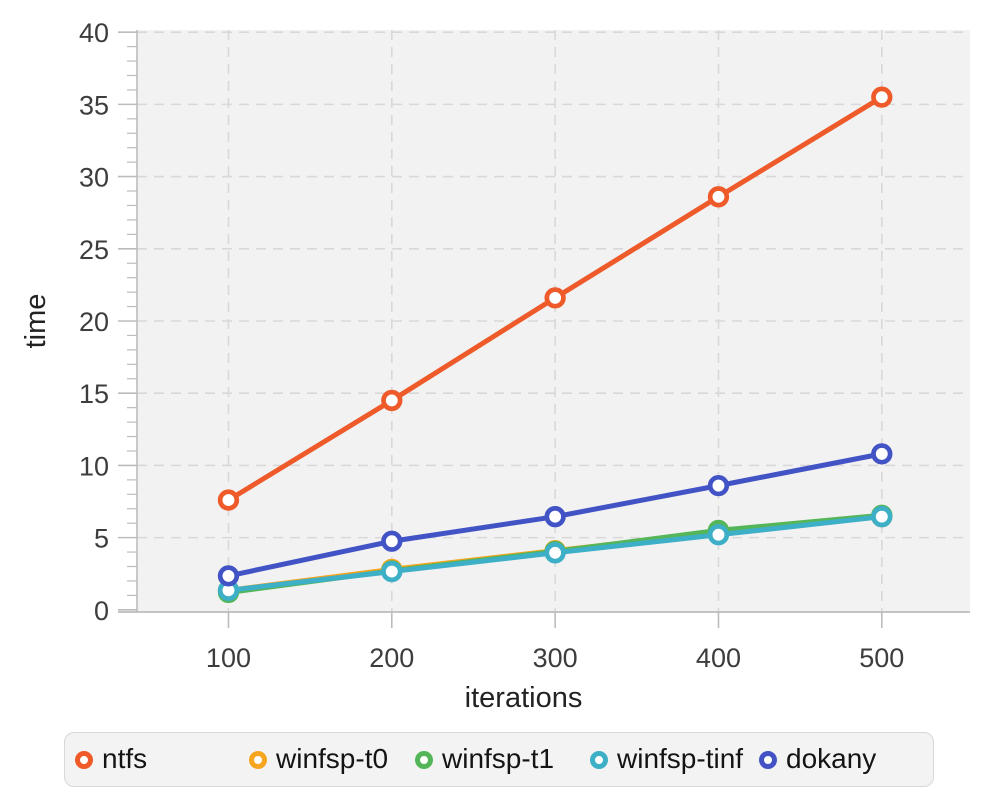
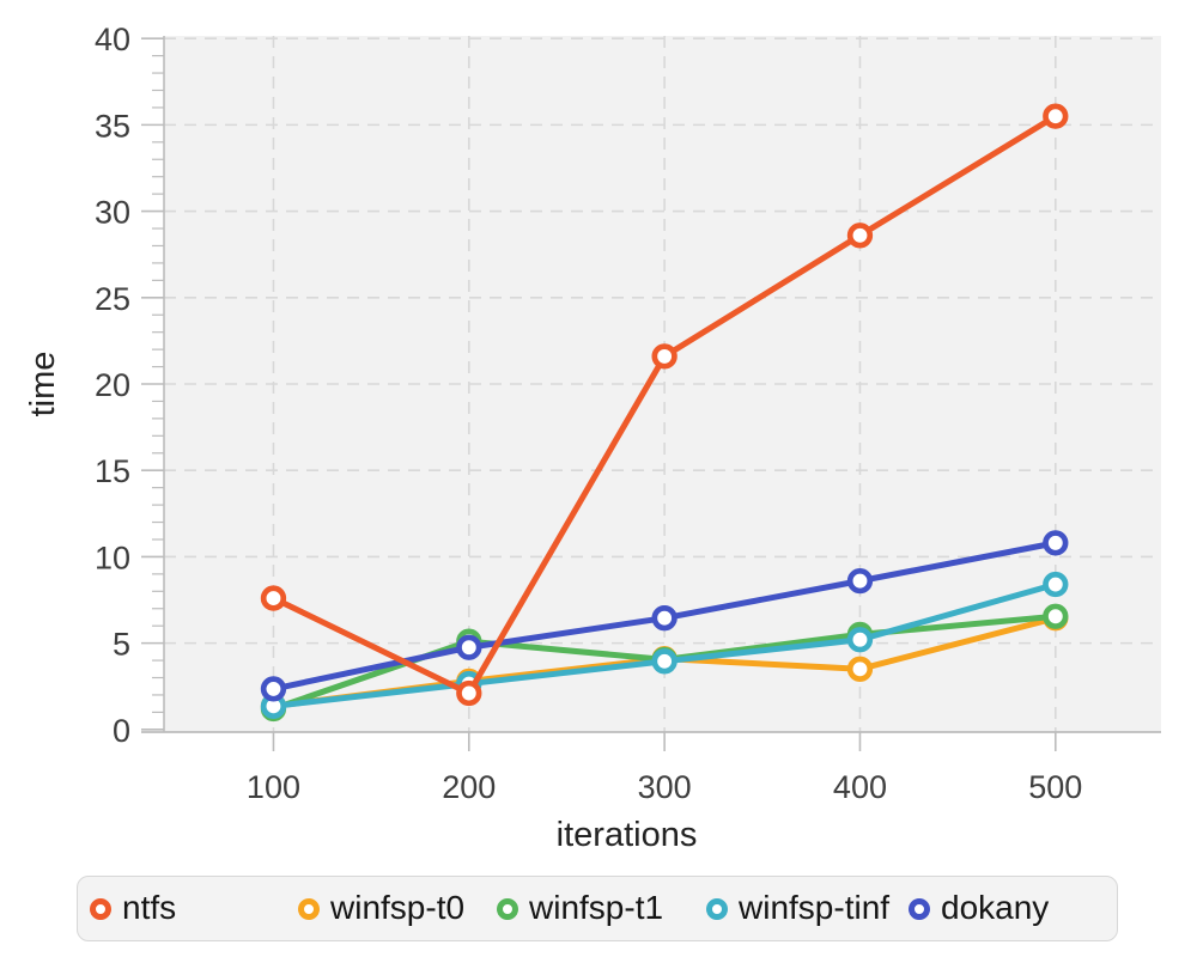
winfsp-t1/200: 2.7 -> 5.1
ntfs/200: 14.5 -> 2.1
winfsp-t0/400: 5.3 -> 3.5
winfsp-tinf/500: 6.5 -> 8.4
